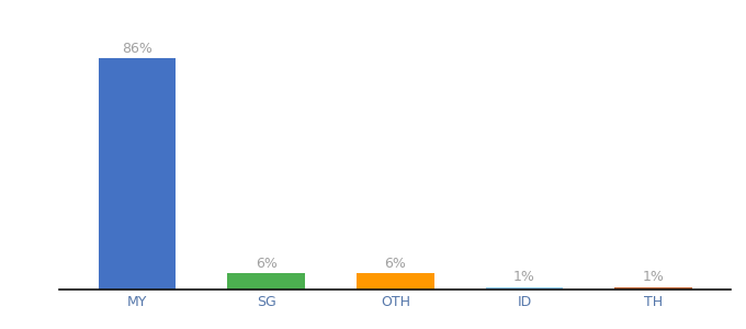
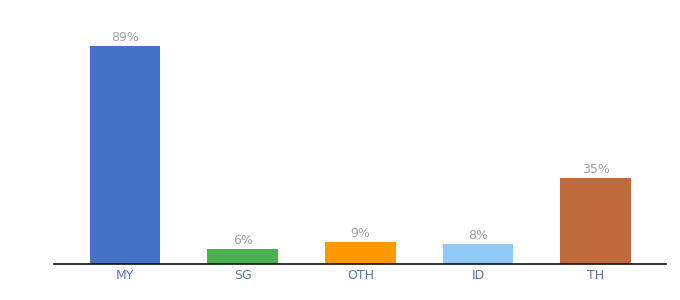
MY: 86% -> 89%
OTH: 6% -> 9%
ID: 1% -> 8%
TH: 1% -> 35%
